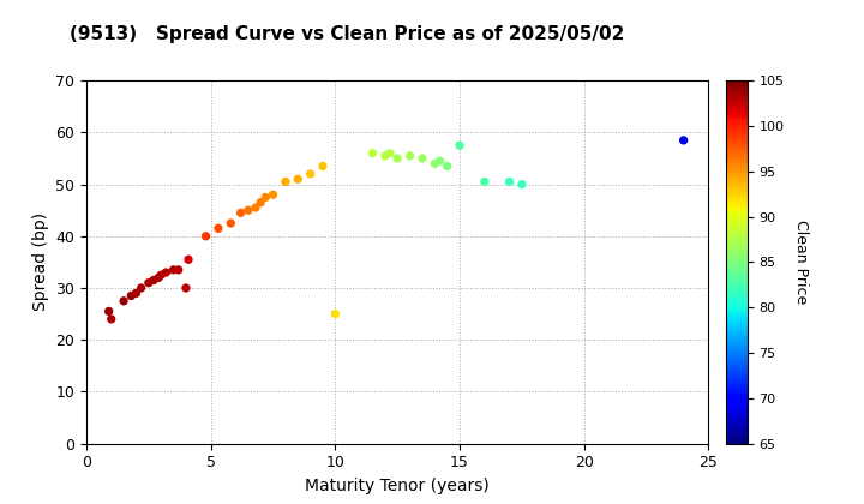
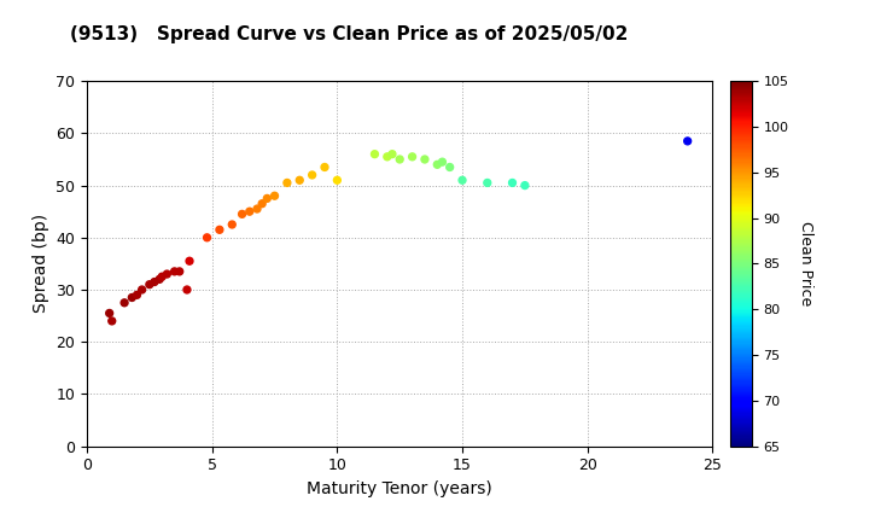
10: 25.0 -> 51.0
15: 57.5 -> 51.0
